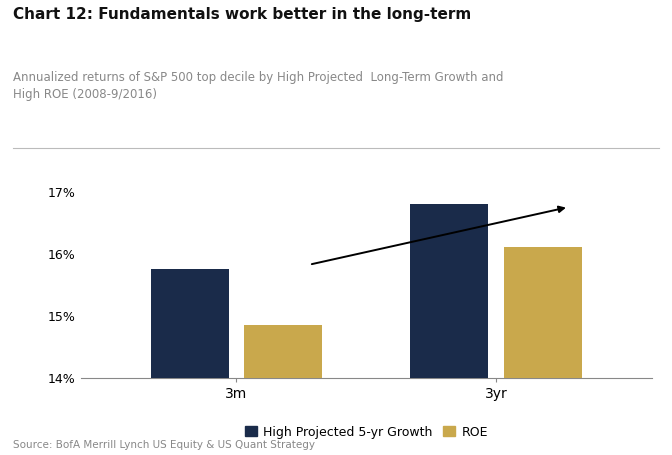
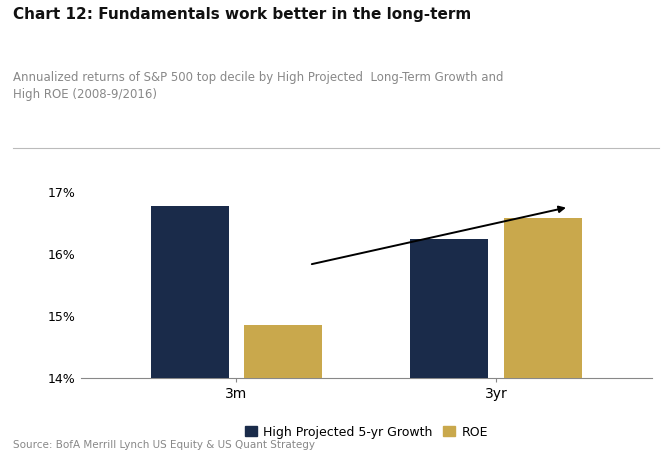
High Projected 5-yr Growth/3m: 15.75% -> 16.76%
High Projected 5-yr Growth/3yr: 16.80% -> 16.24%
ROE/3yr: 16.10% -> 16.58%
